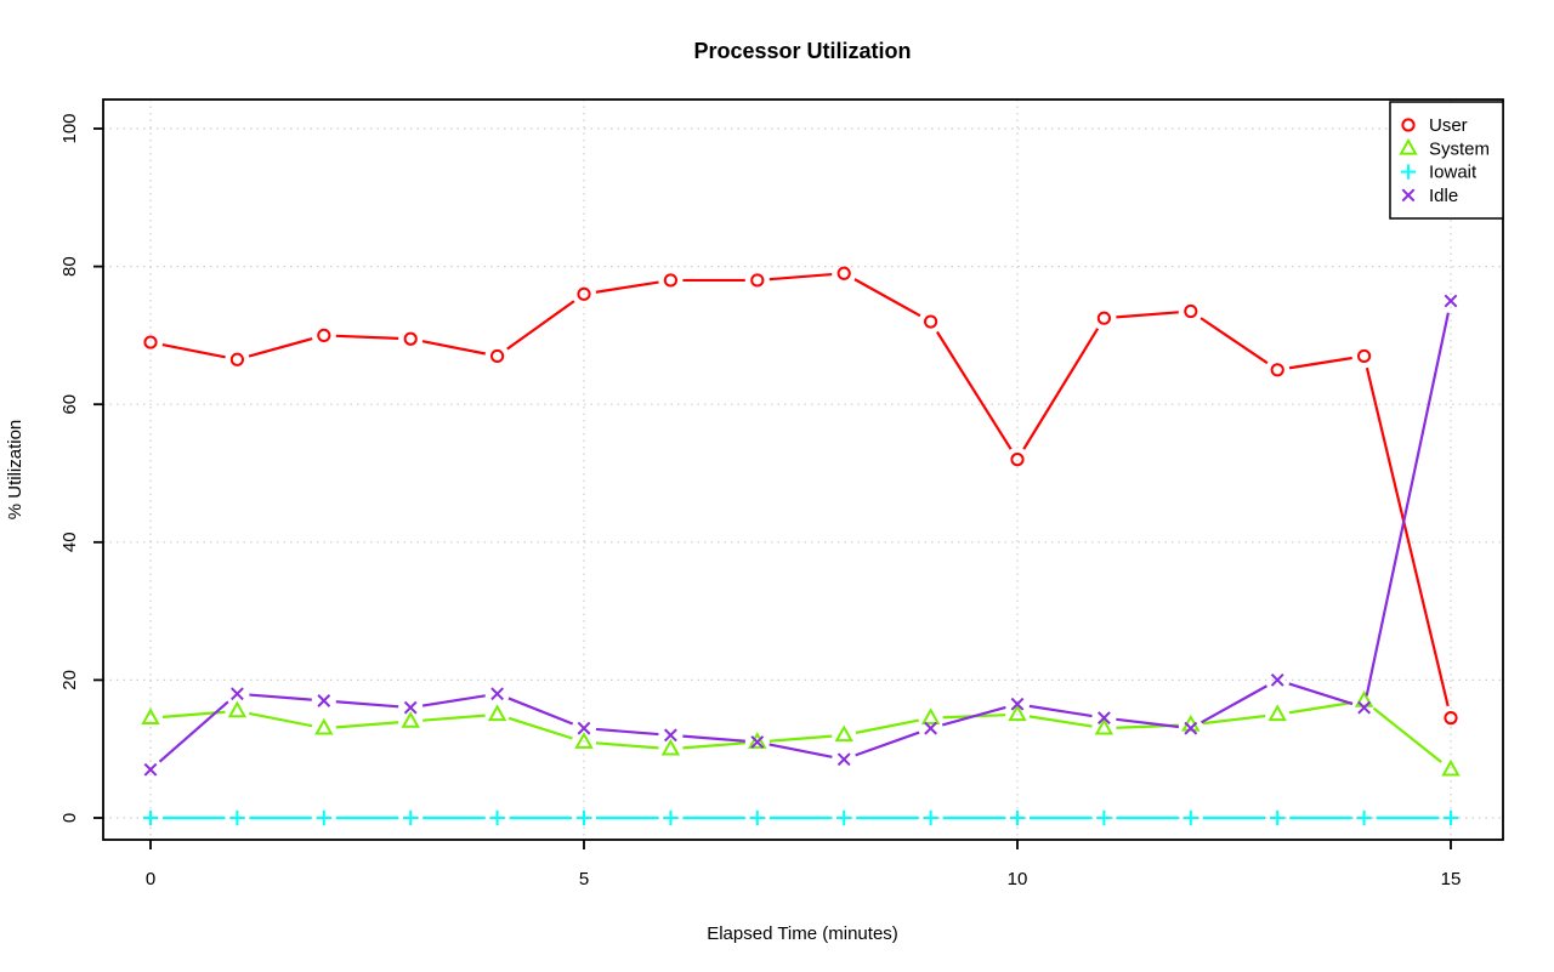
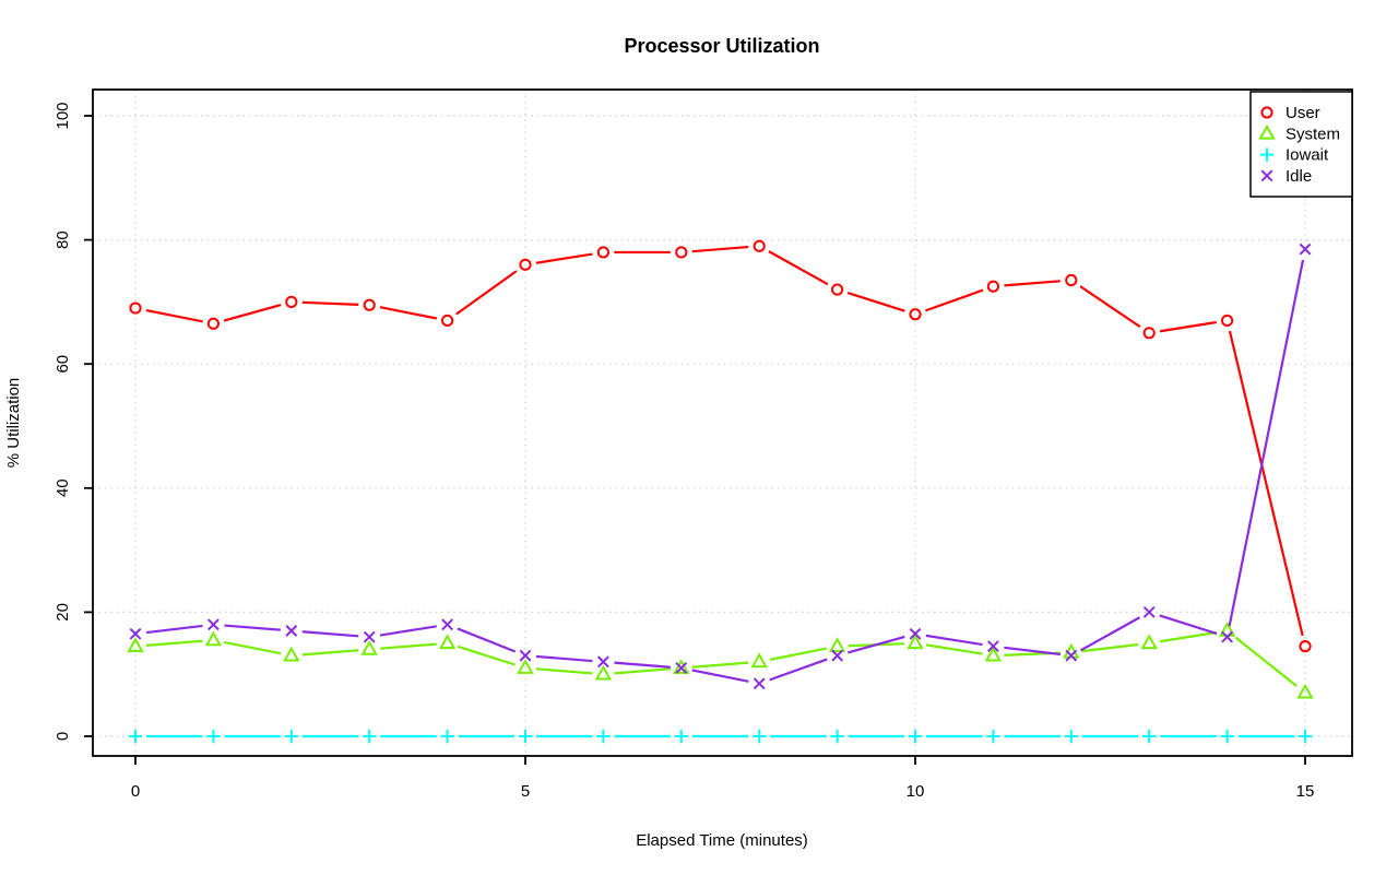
Idle/0: 7 -> 16
User/10: 52 -> 68
Idle/15: 75 -> 78
